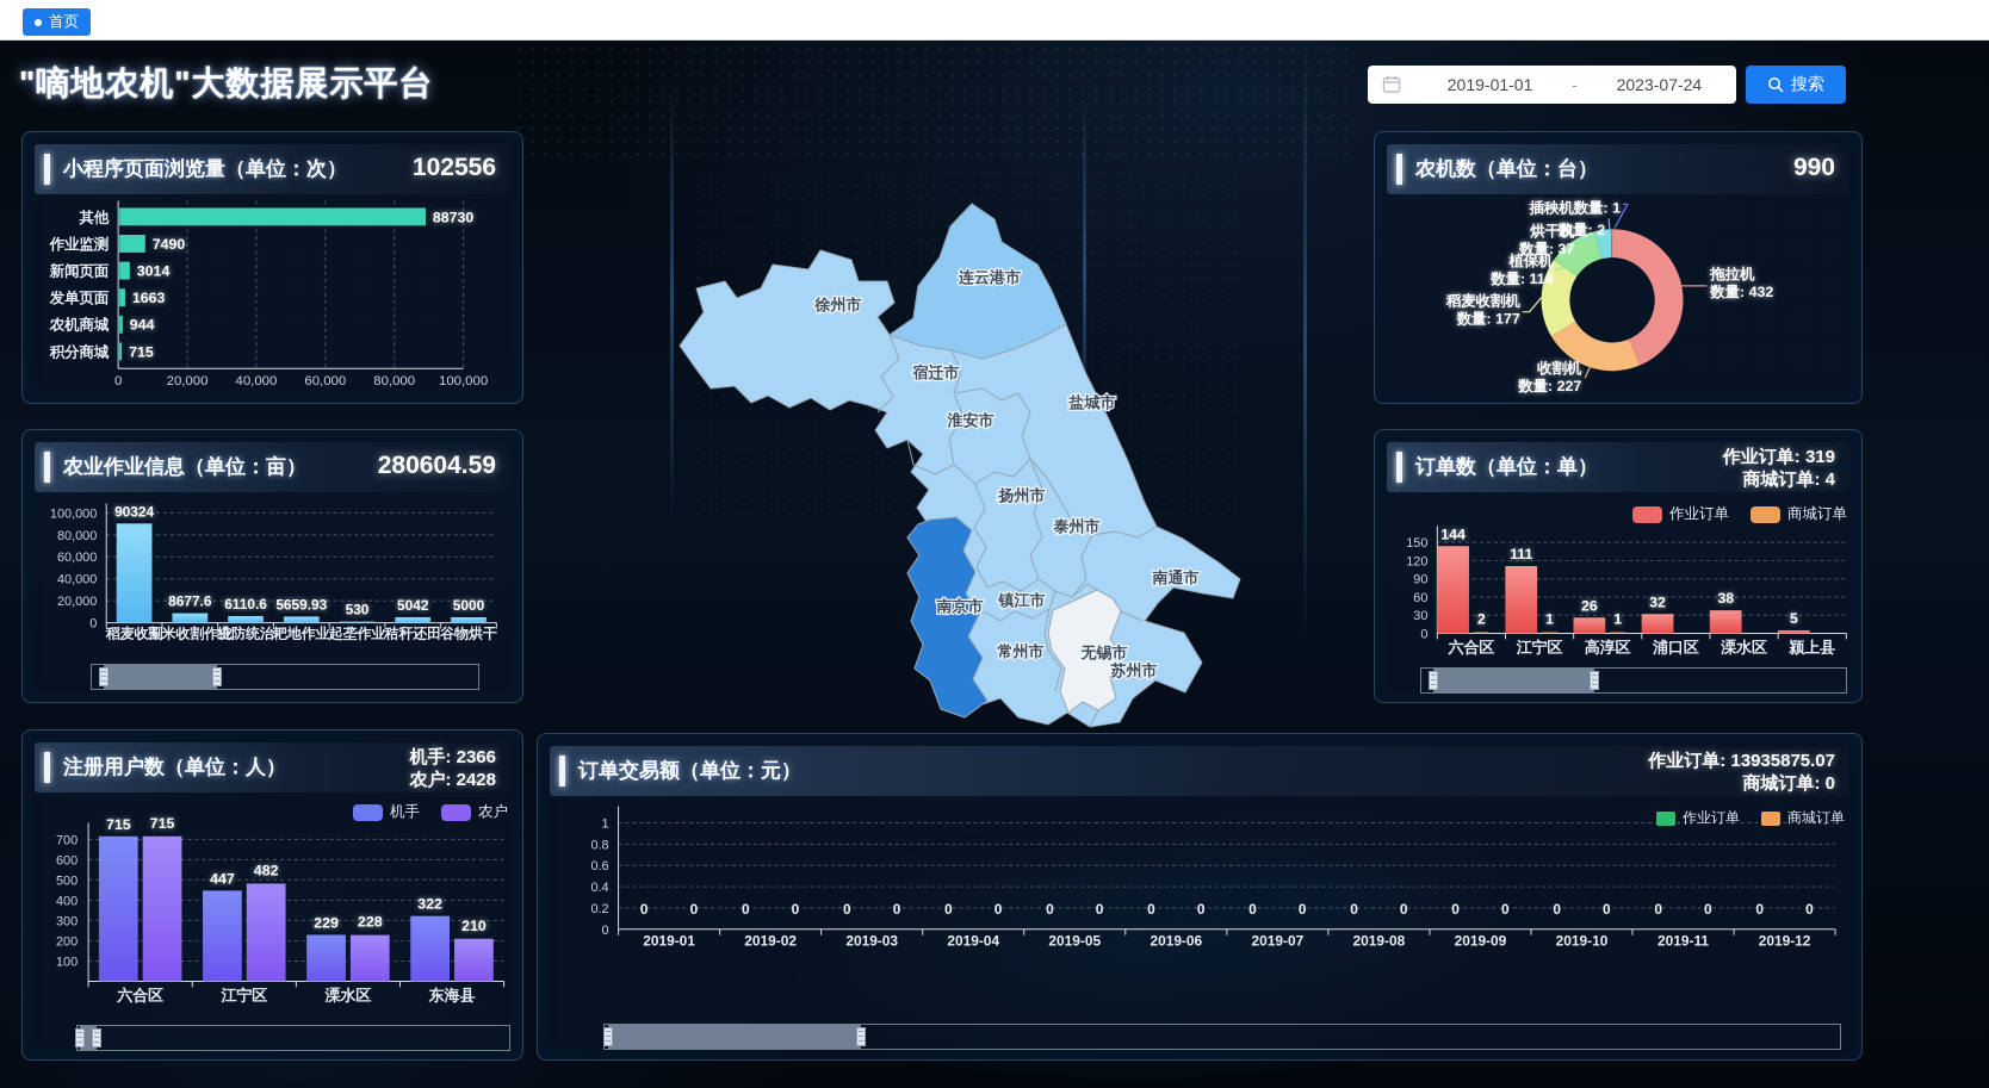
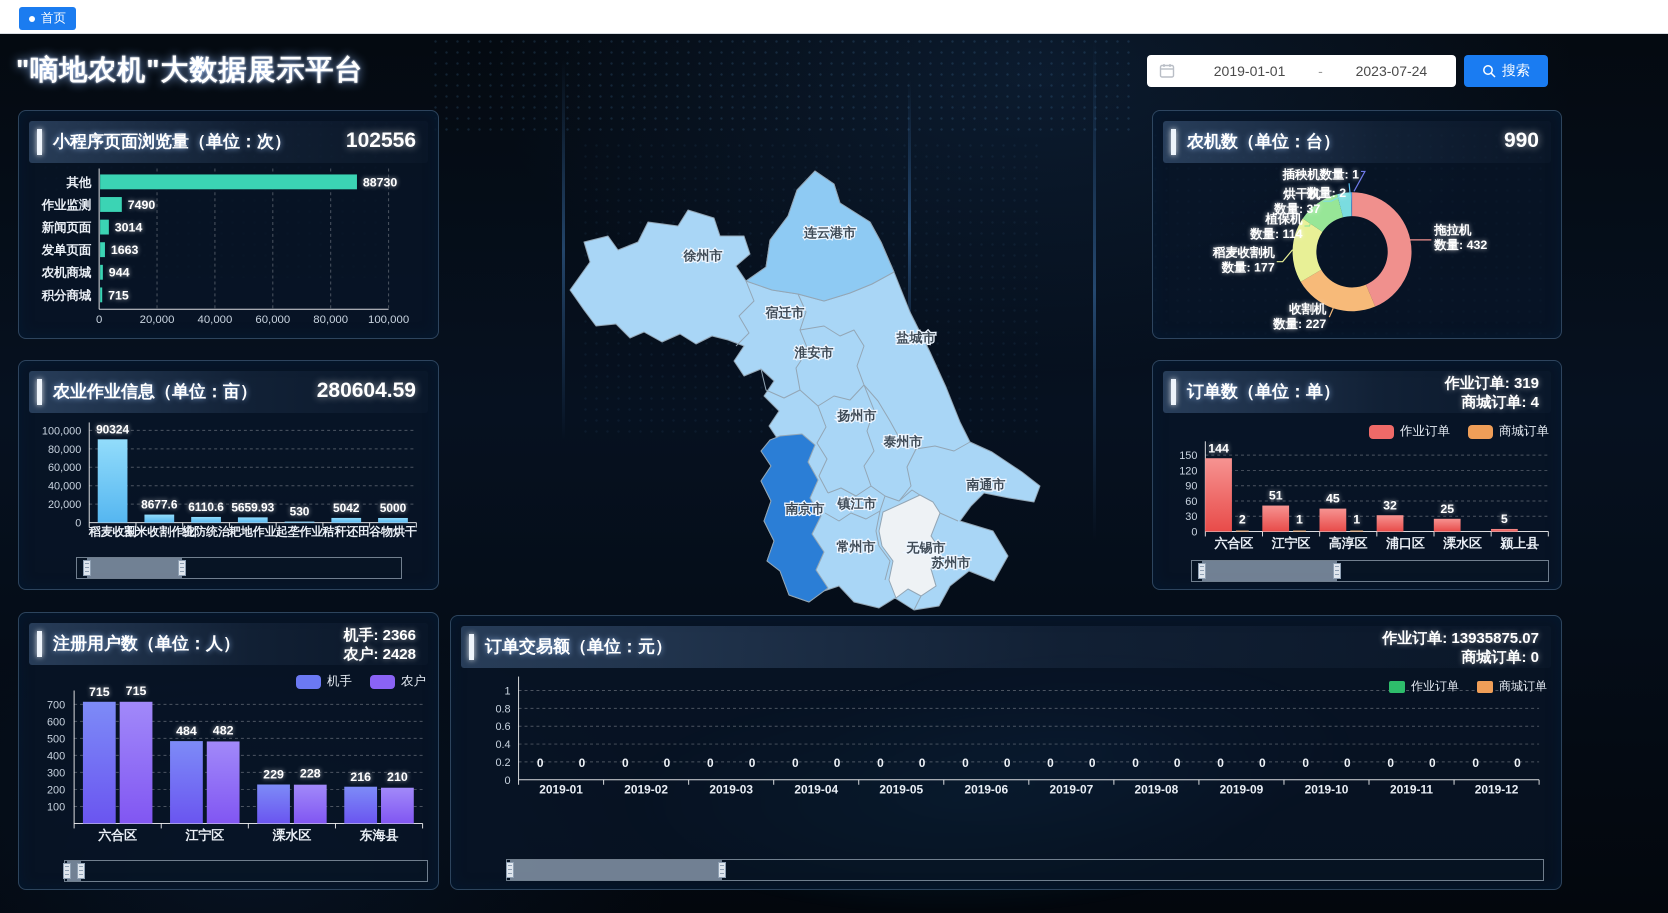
注册用户数（单位：人）/机手/江宁区: 447 -> 484
注册用户数（单位：人）/机手/东海县: 322 -> 216
订单数（单位：单）/作业订单/江宁区: 111 -> 51
订单数（单位：单）/作业订单/高淳区: 26 -> 45
订单数（单位：单）/作业订单/溧水区: 38 -> 25
